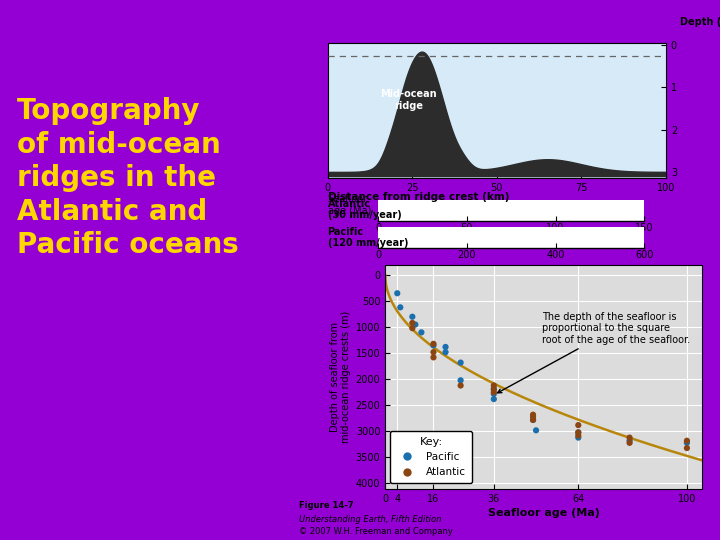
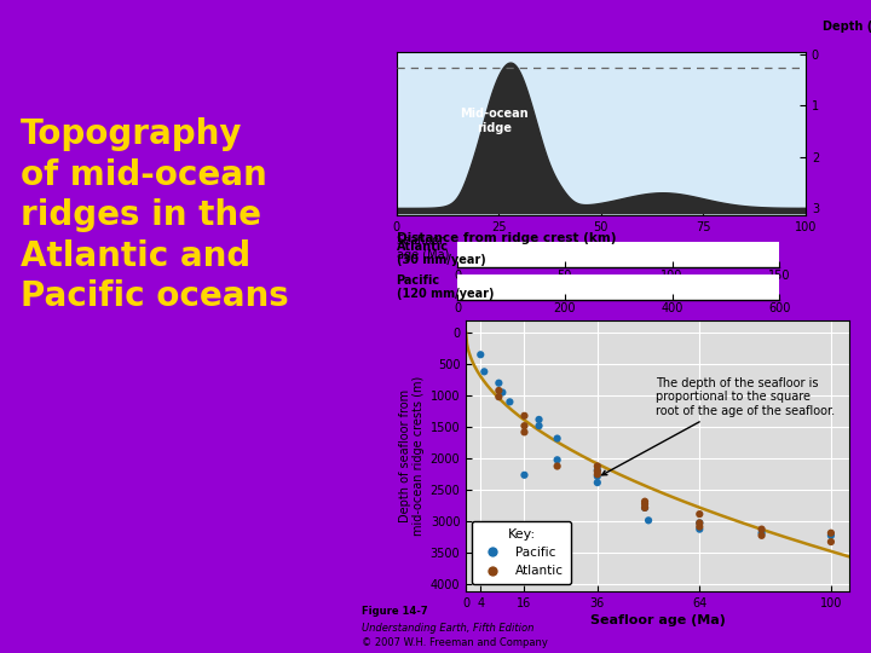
Pacific/16: 1350 -> 2260
